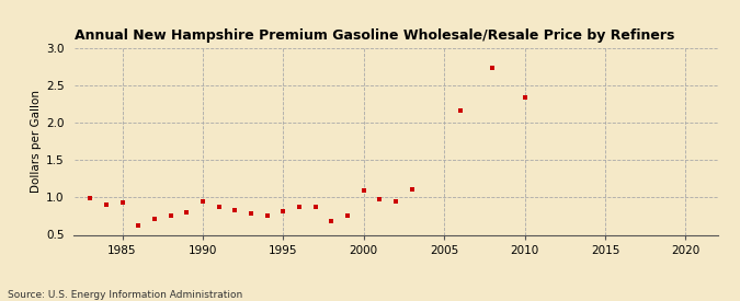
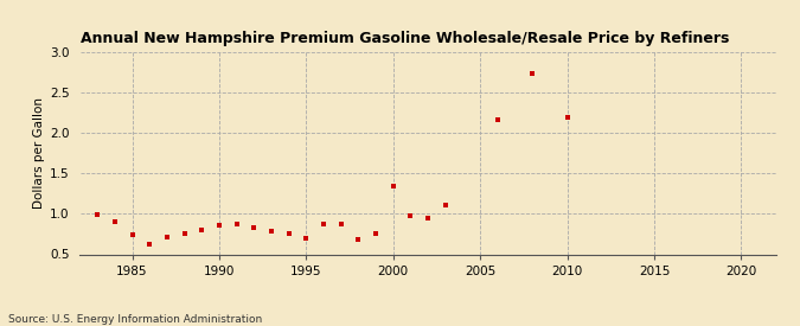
1985: 0.93 -> 0.74
1990: 0.94 -> 0.86
1995: 0.82 -> 0.70
2000: 1.10 -> 1.34
2010: 2.34 -> 2.20
